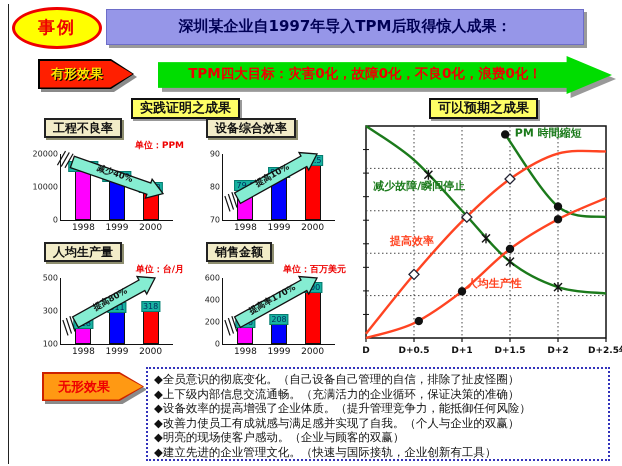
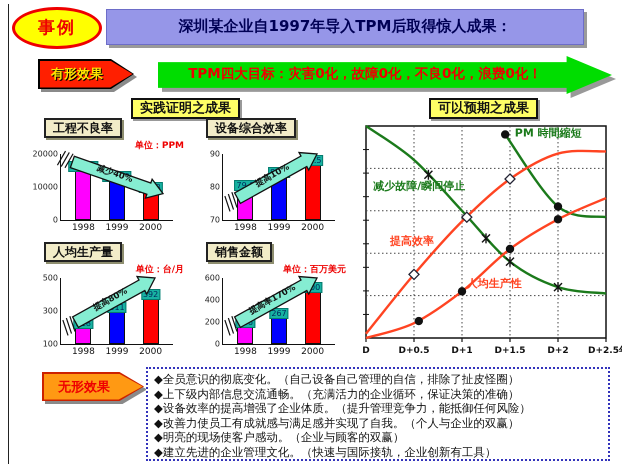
人均生产量/2000: 318 -> 392
销售金额/1999: 208 -> 267
